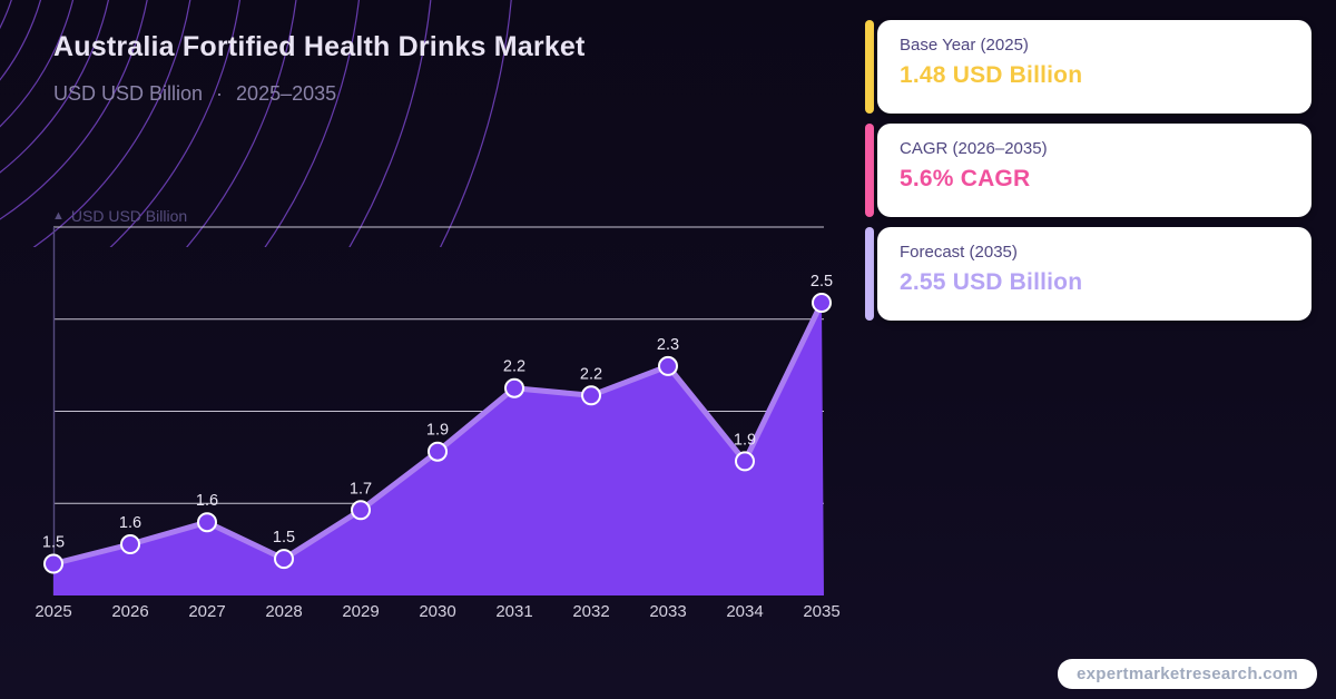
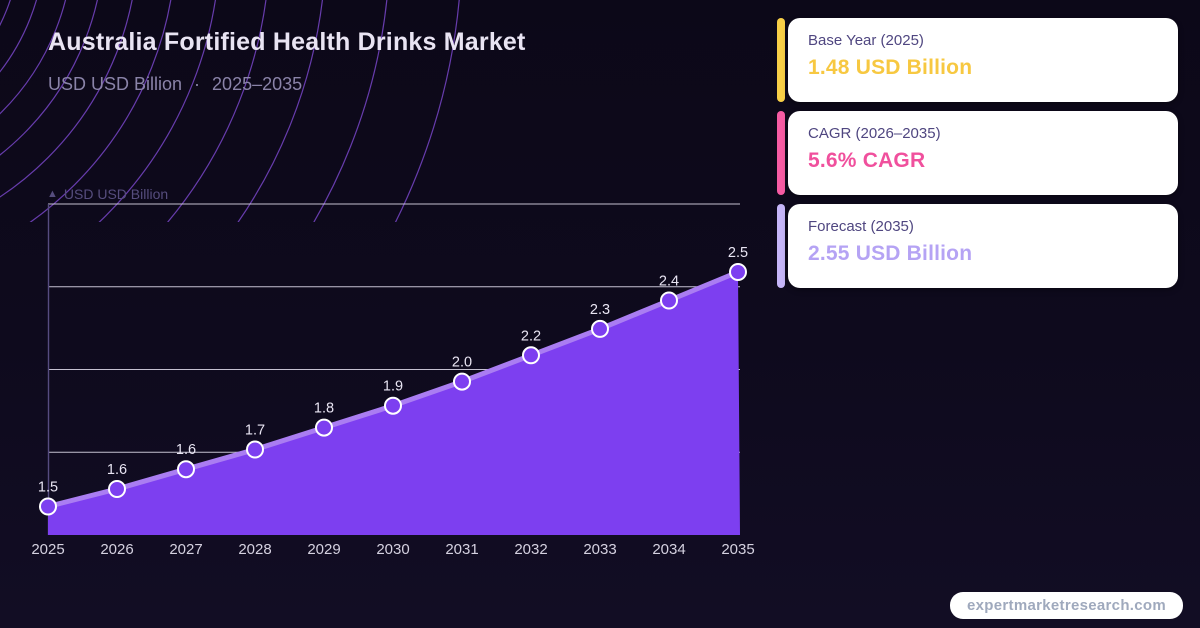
2028: 1.5 -> 1.7
2029: 1.7 -> 1.8
2031: 2.2 -> 2.0
2034: 1.9 -> 2.4
